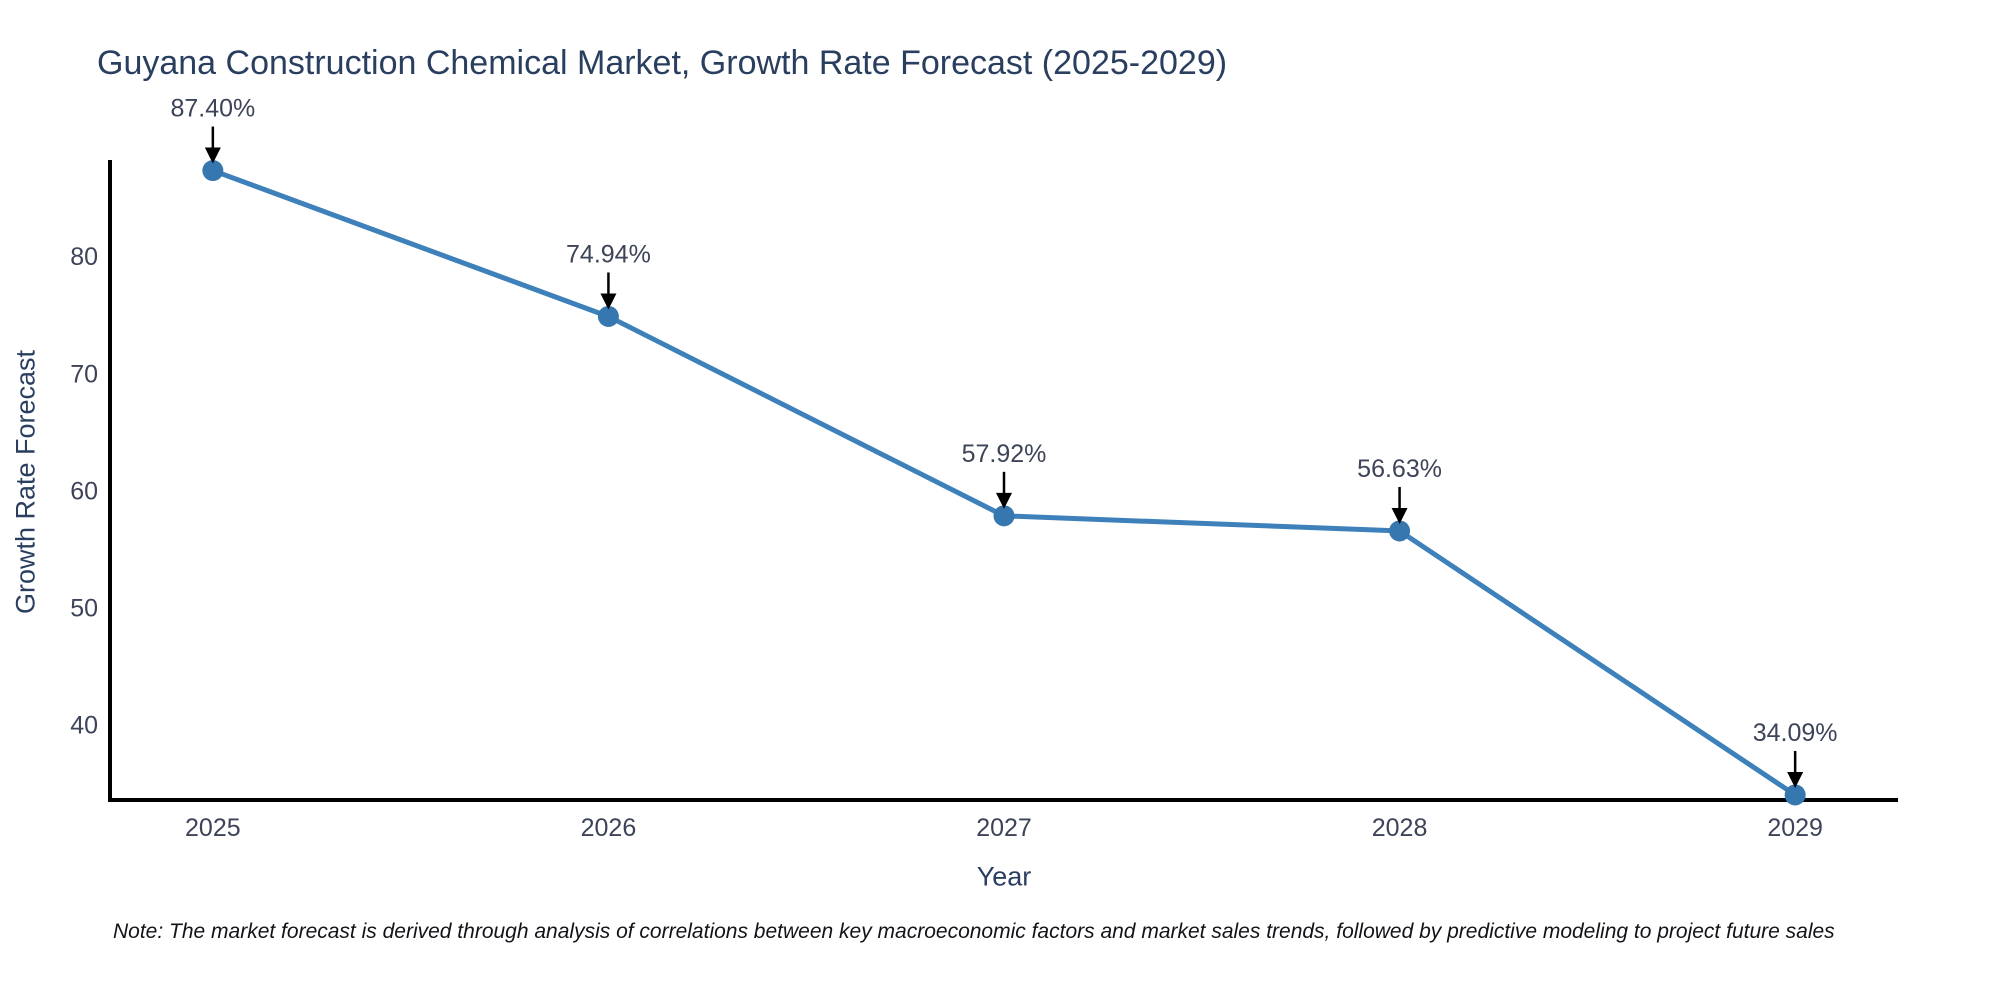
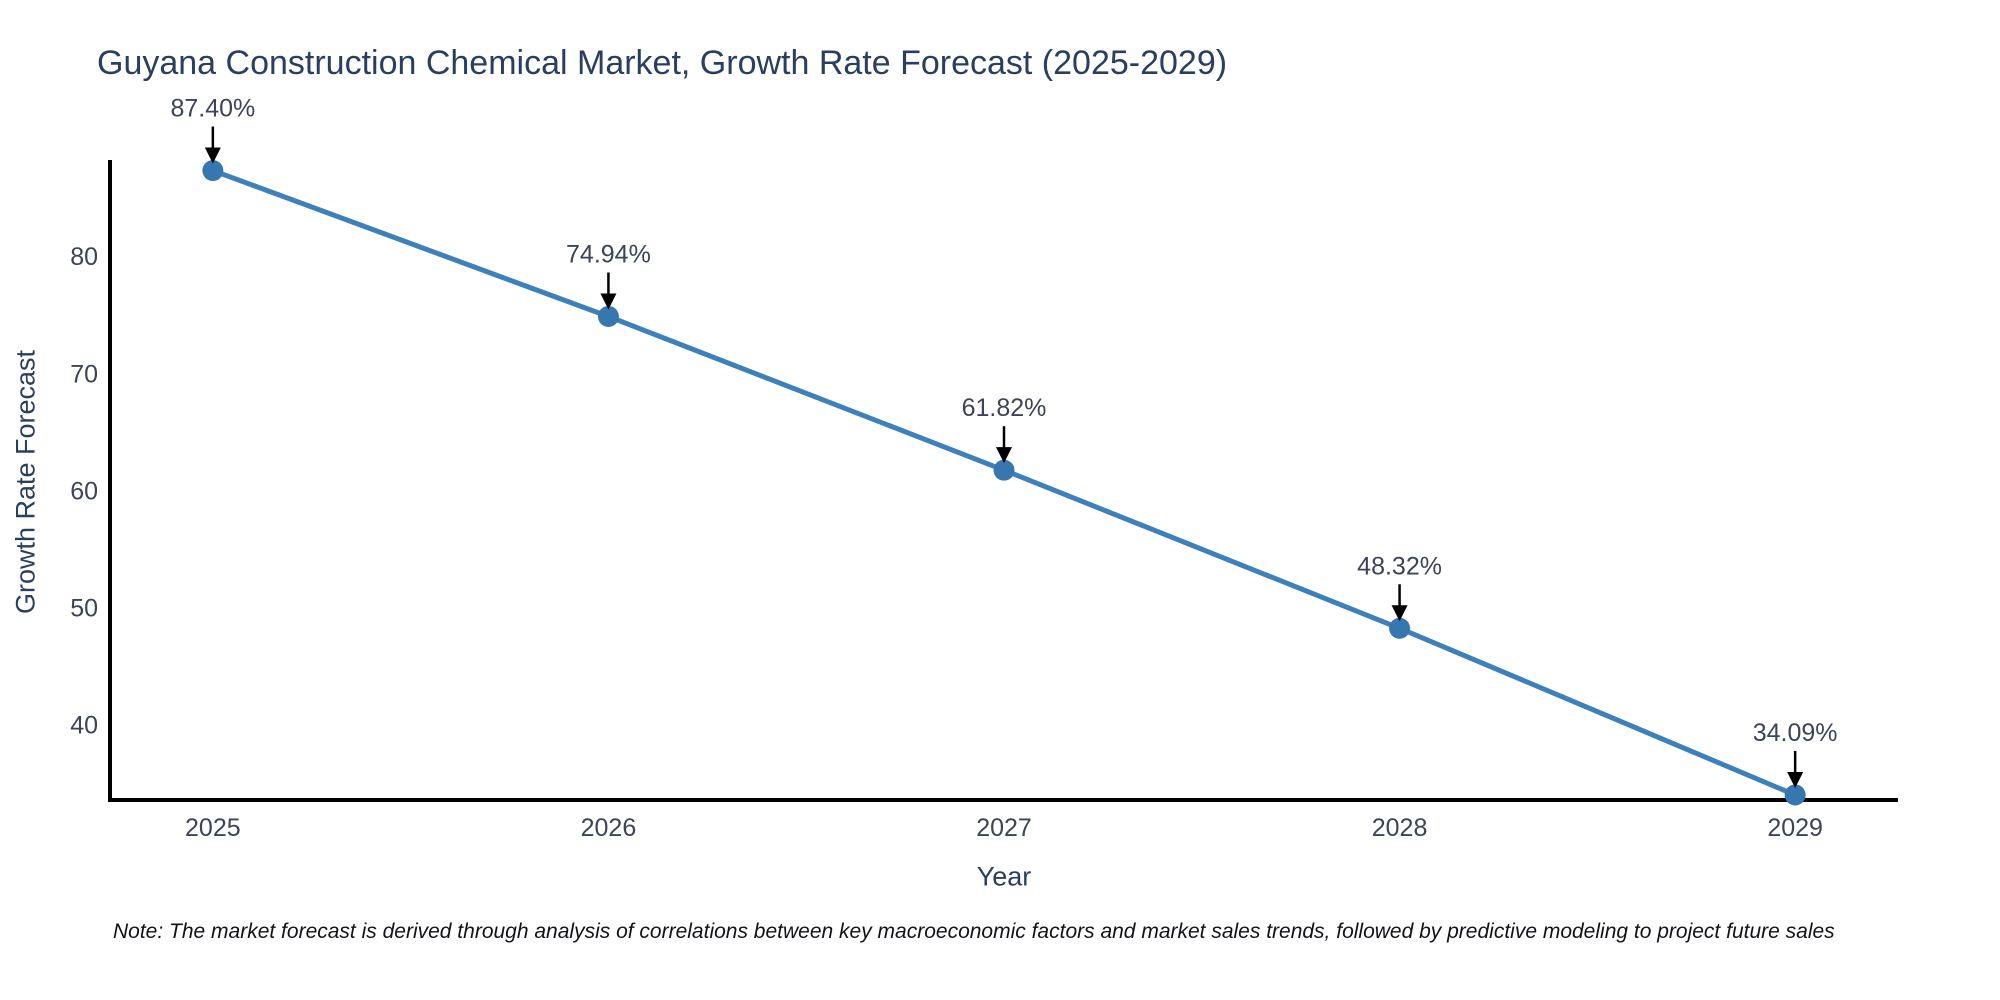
2027: 57.92% -> 61.82%
2028: 56.63% -> 48.32%
